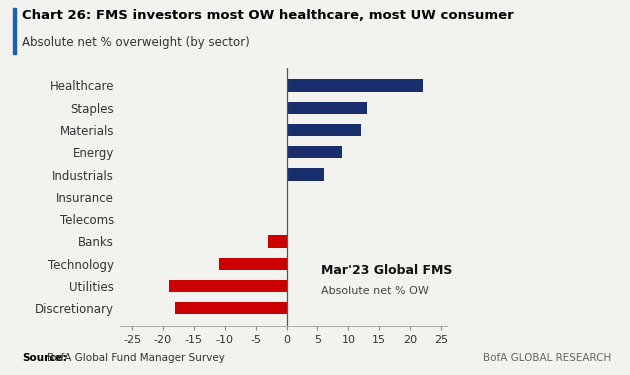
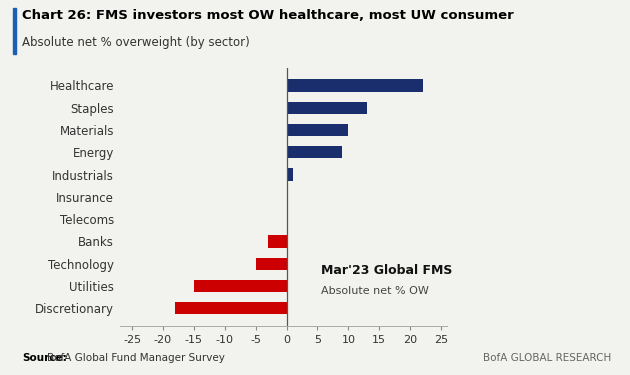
Materials: 12 -> 10
Industrials: 6 -> 1
Technology: -11 -> -5
Utilities: -19 -> -15
